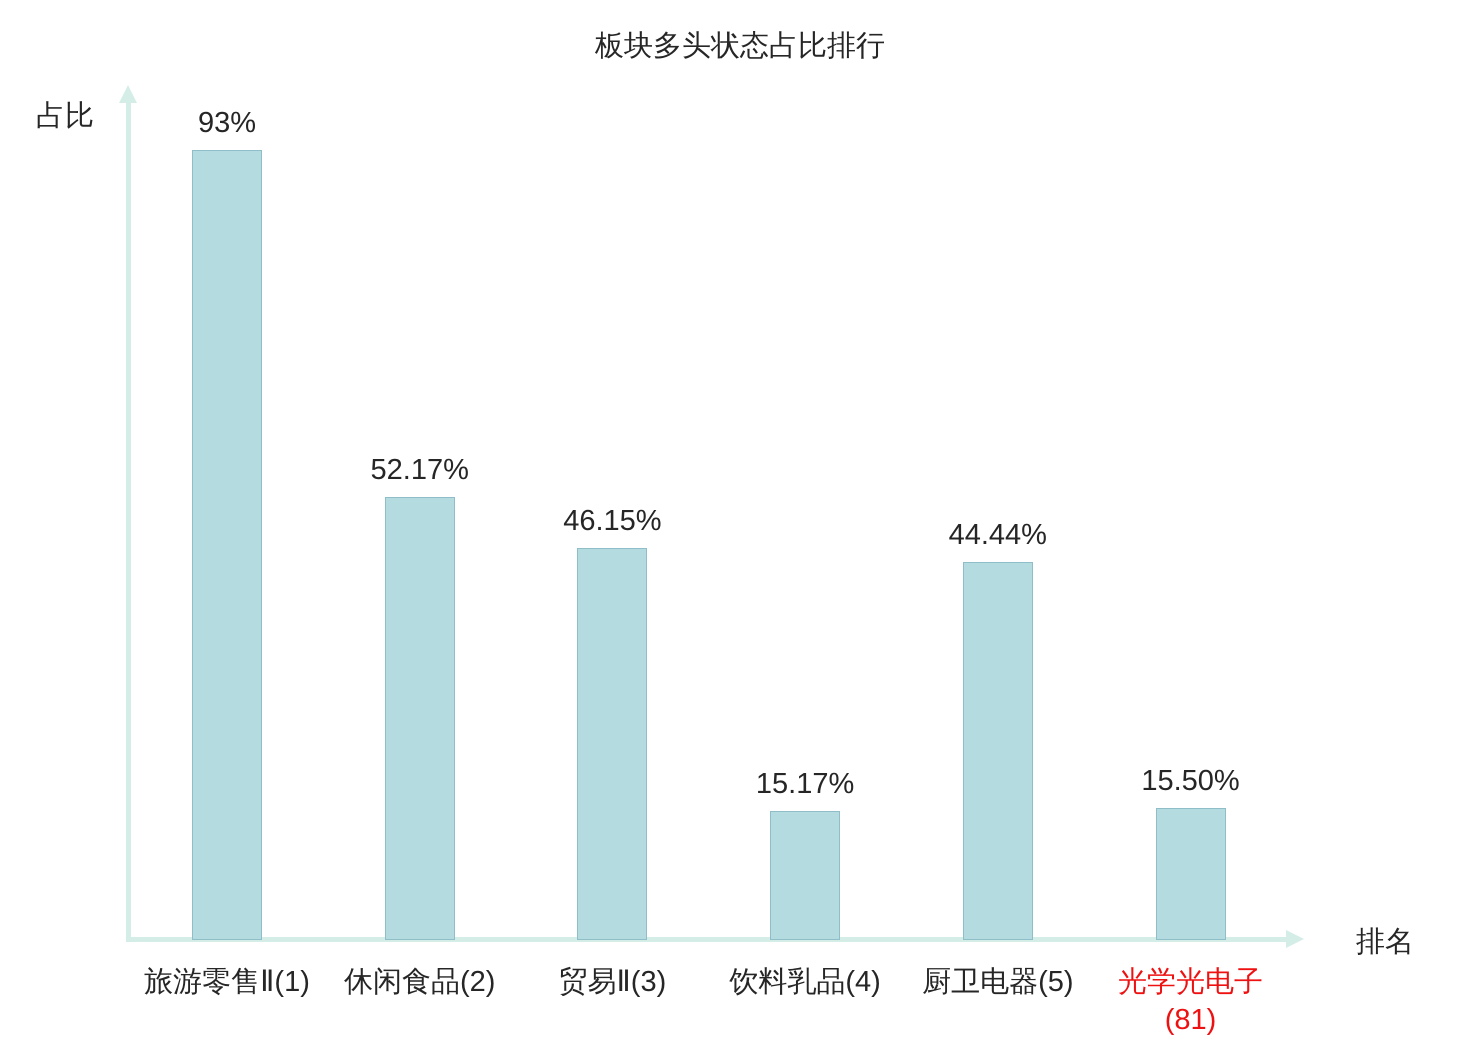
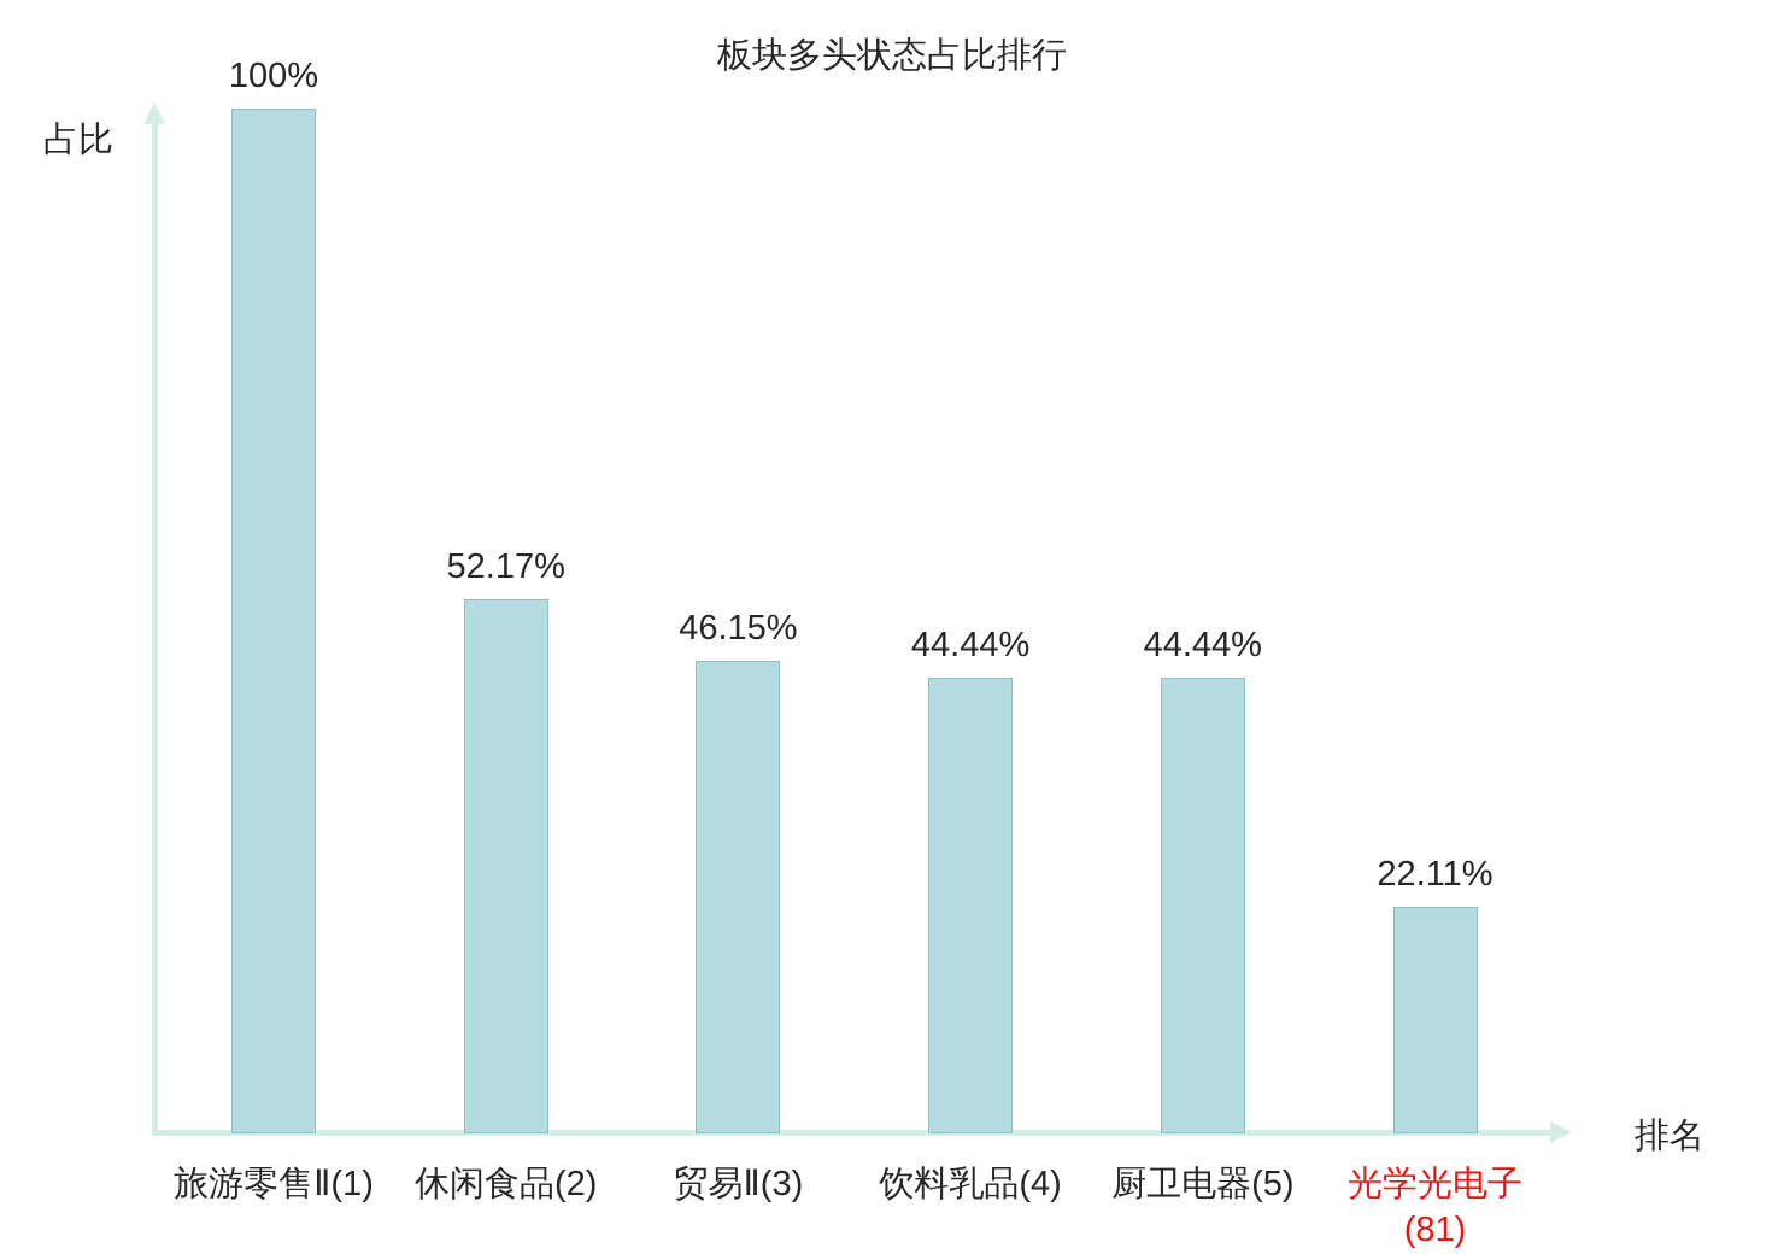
旅游零售Ⅱ(1): 93% -> 100%
饮料乳品(4): 15.17% -> 44.44%
光学光电子(81): 15.50% -> 22.11%
